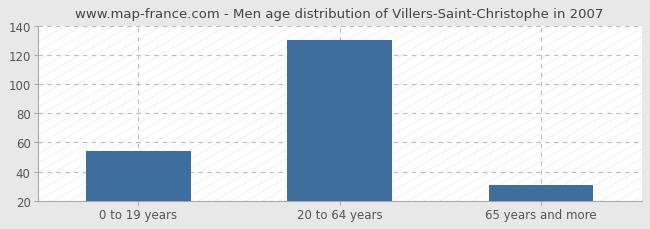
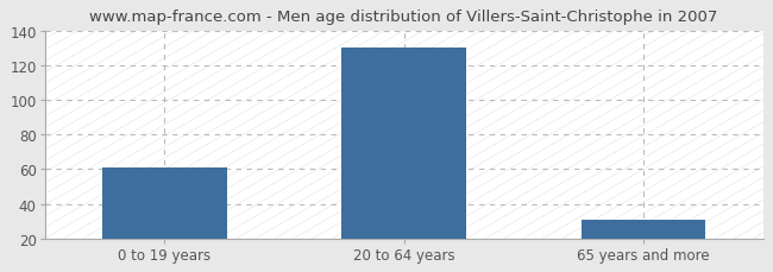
0 to 19 years: 54 -> 61
